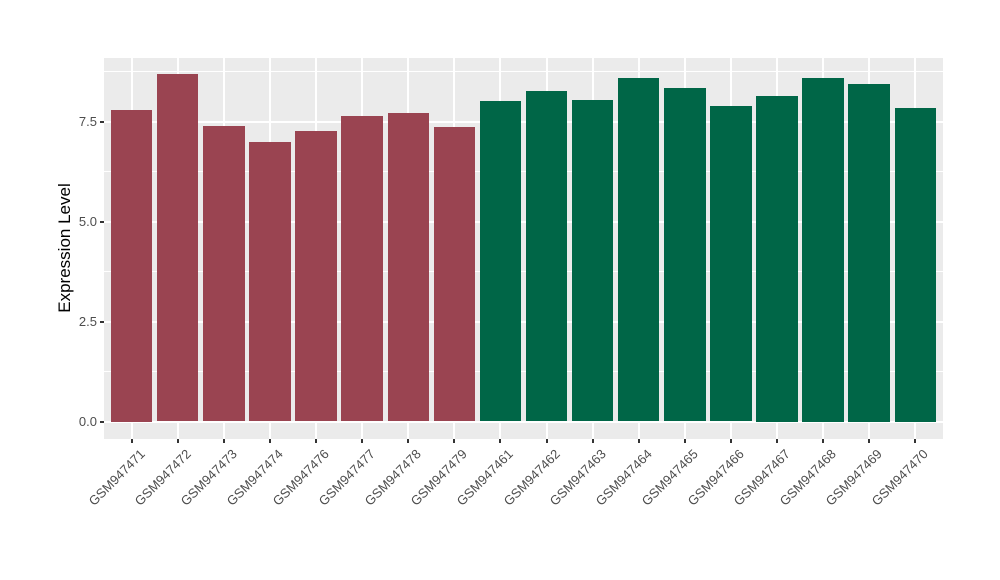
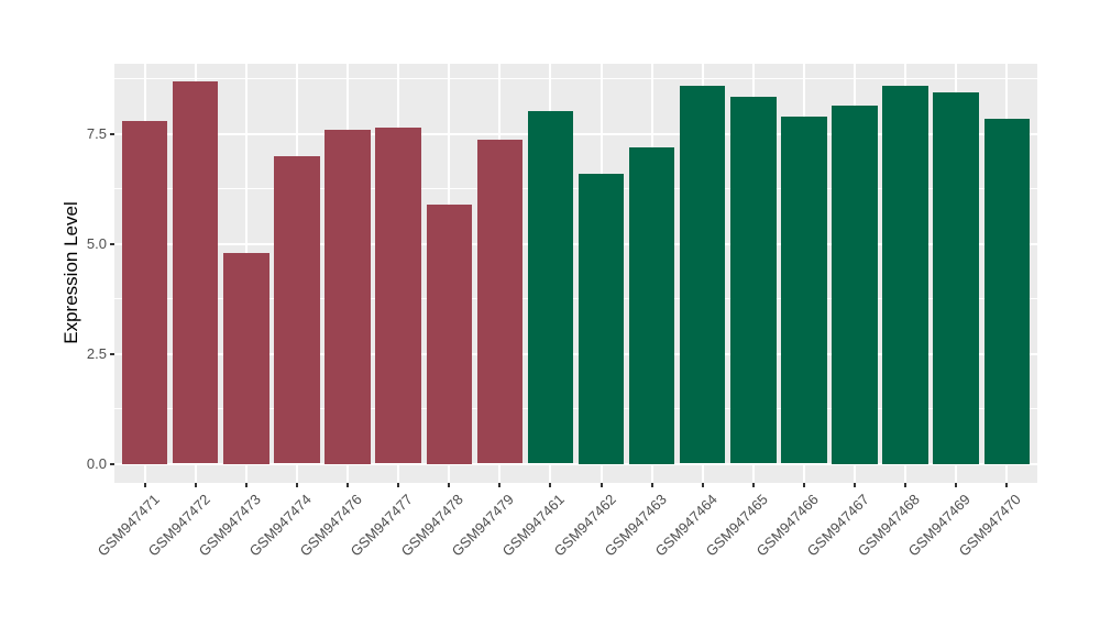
GSM947473: 7.4 -> 4.8
GSM947476: 7.3 -> 7.6
GSM947478: 7.7 -> 5.9
GSM947462: 8.3 -> 6.6
GSM947463: 8.0 -> 7.2
